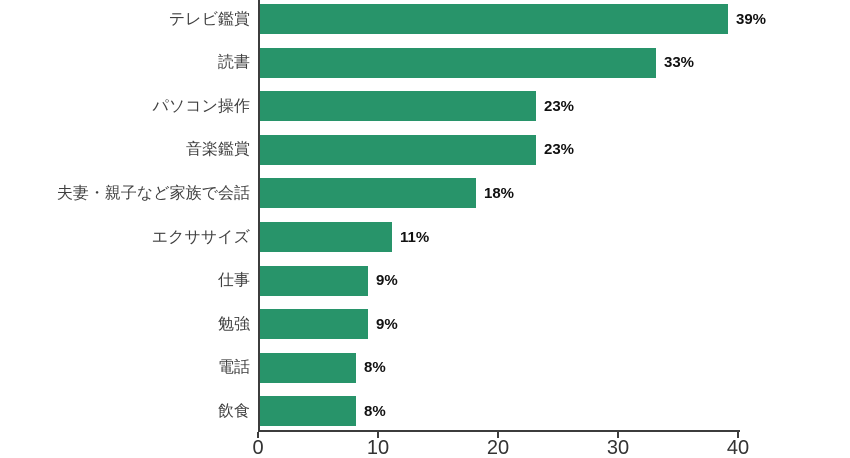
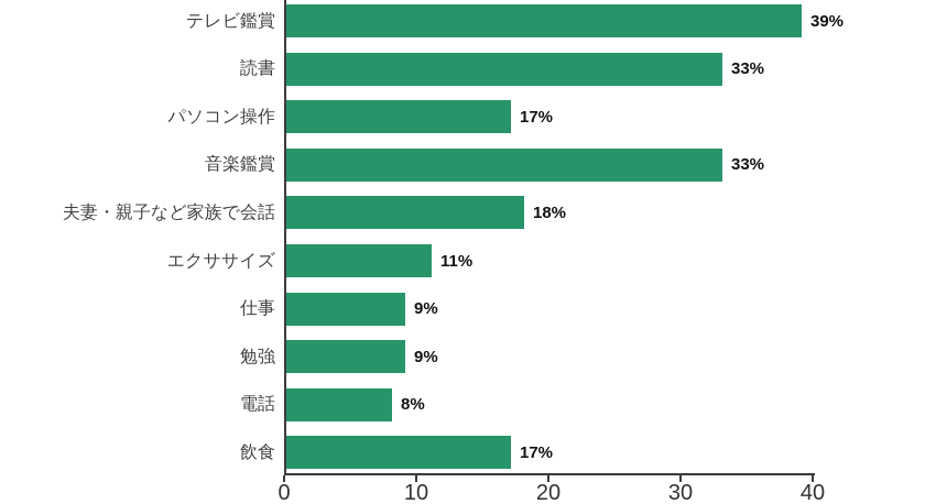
パソコン操作: 23% -> 17%
音楽鑑賞: 23% -> 33%
飲食: 8% -> 17%
